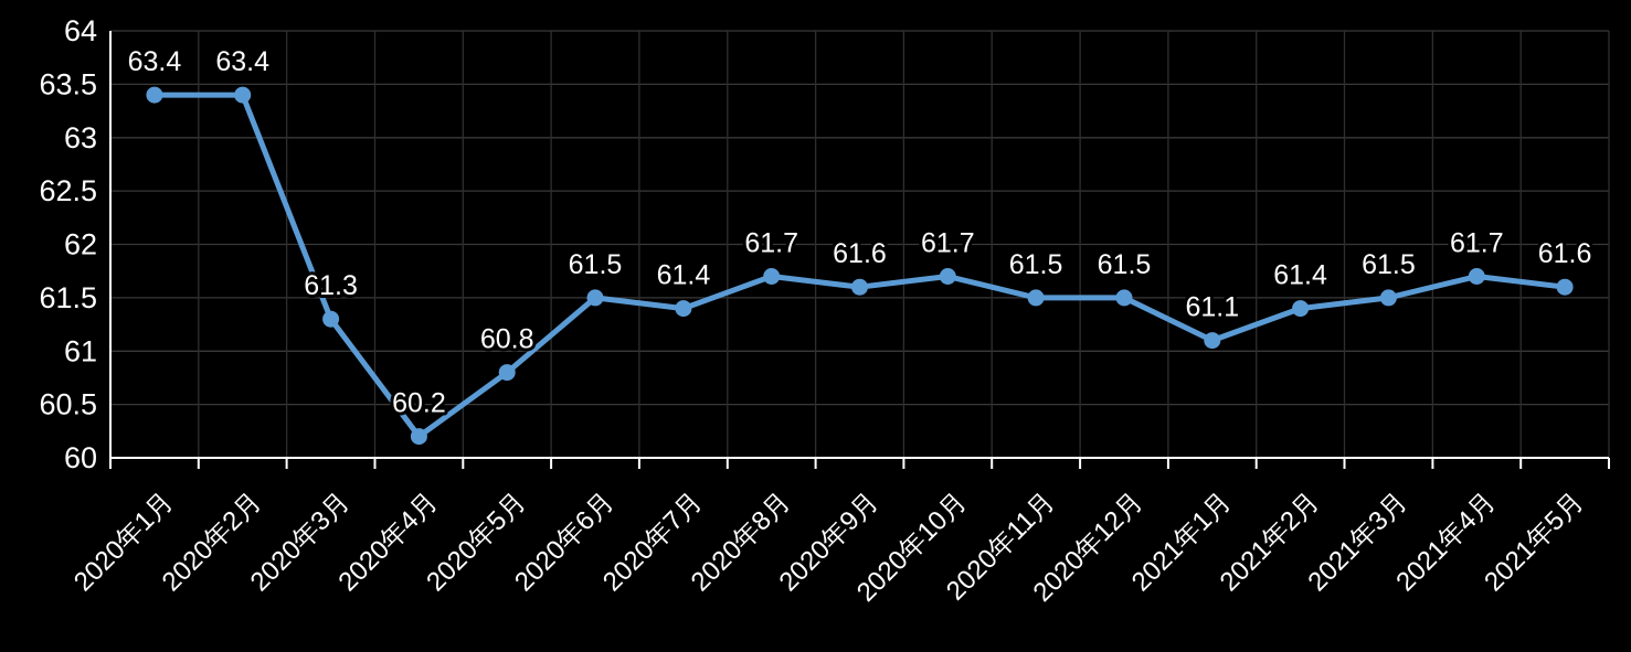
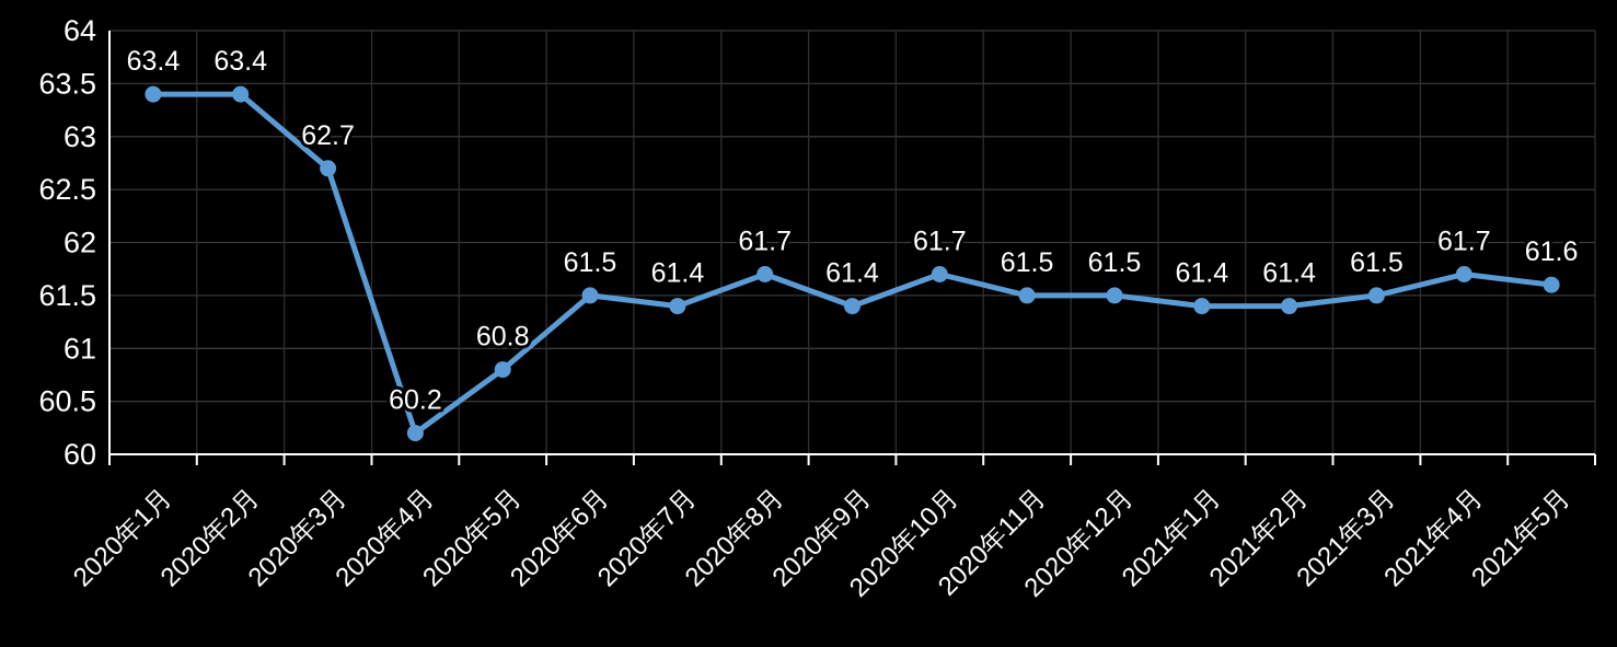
2020年3月: 61.3 -> 62.7
2020年9月: 61.6 -> 61.4
2021年1月: 61.1 -> 61.4
